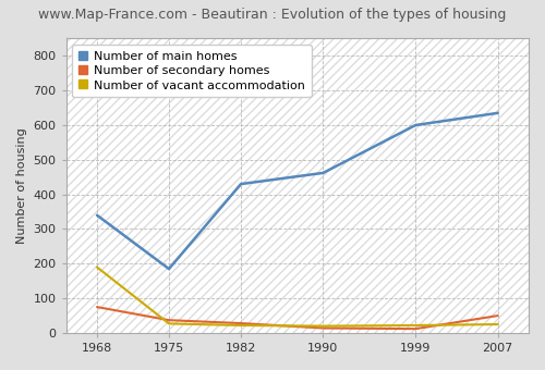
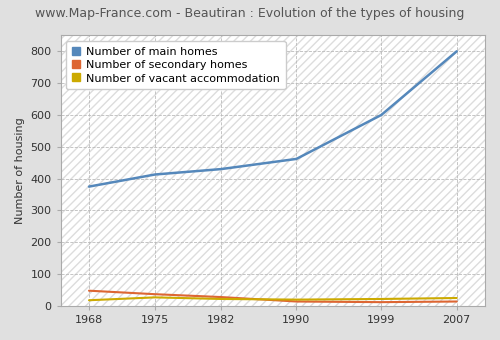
Number of main homes/1968: 340 -> 375
Number of secondary homes/1968: 75 -> 48
Number of vacant accommodation/1968: 190 -> 18
Number of main homes/1975: 185 -> 413
Number of main homes/2007: 635 -> 800
Number of secondary homes/2007: 50 -> 14
